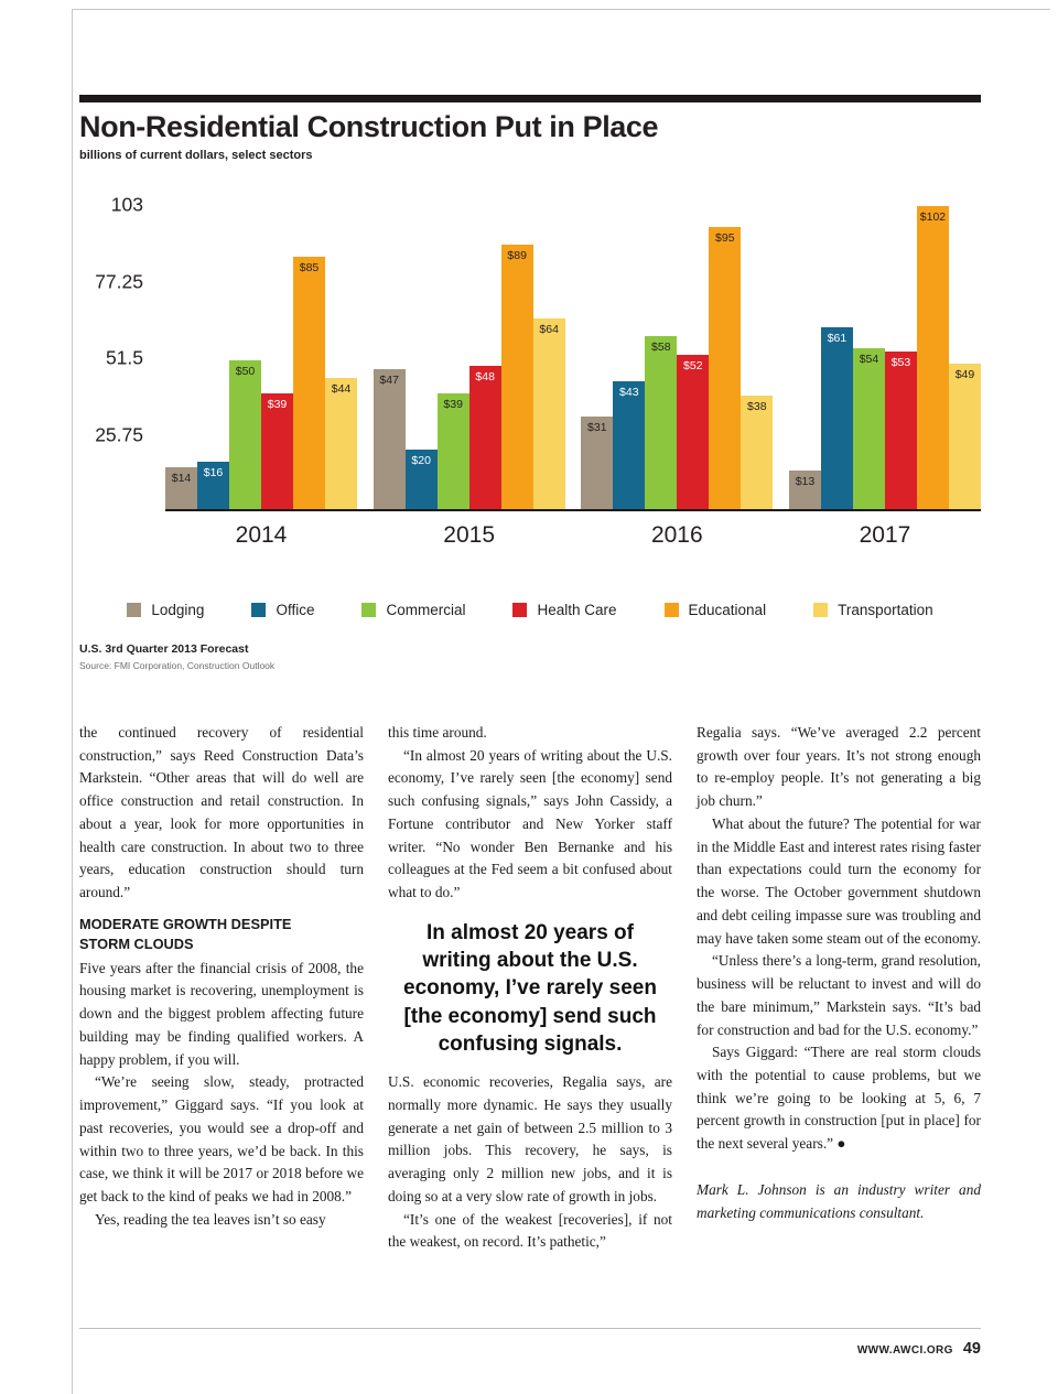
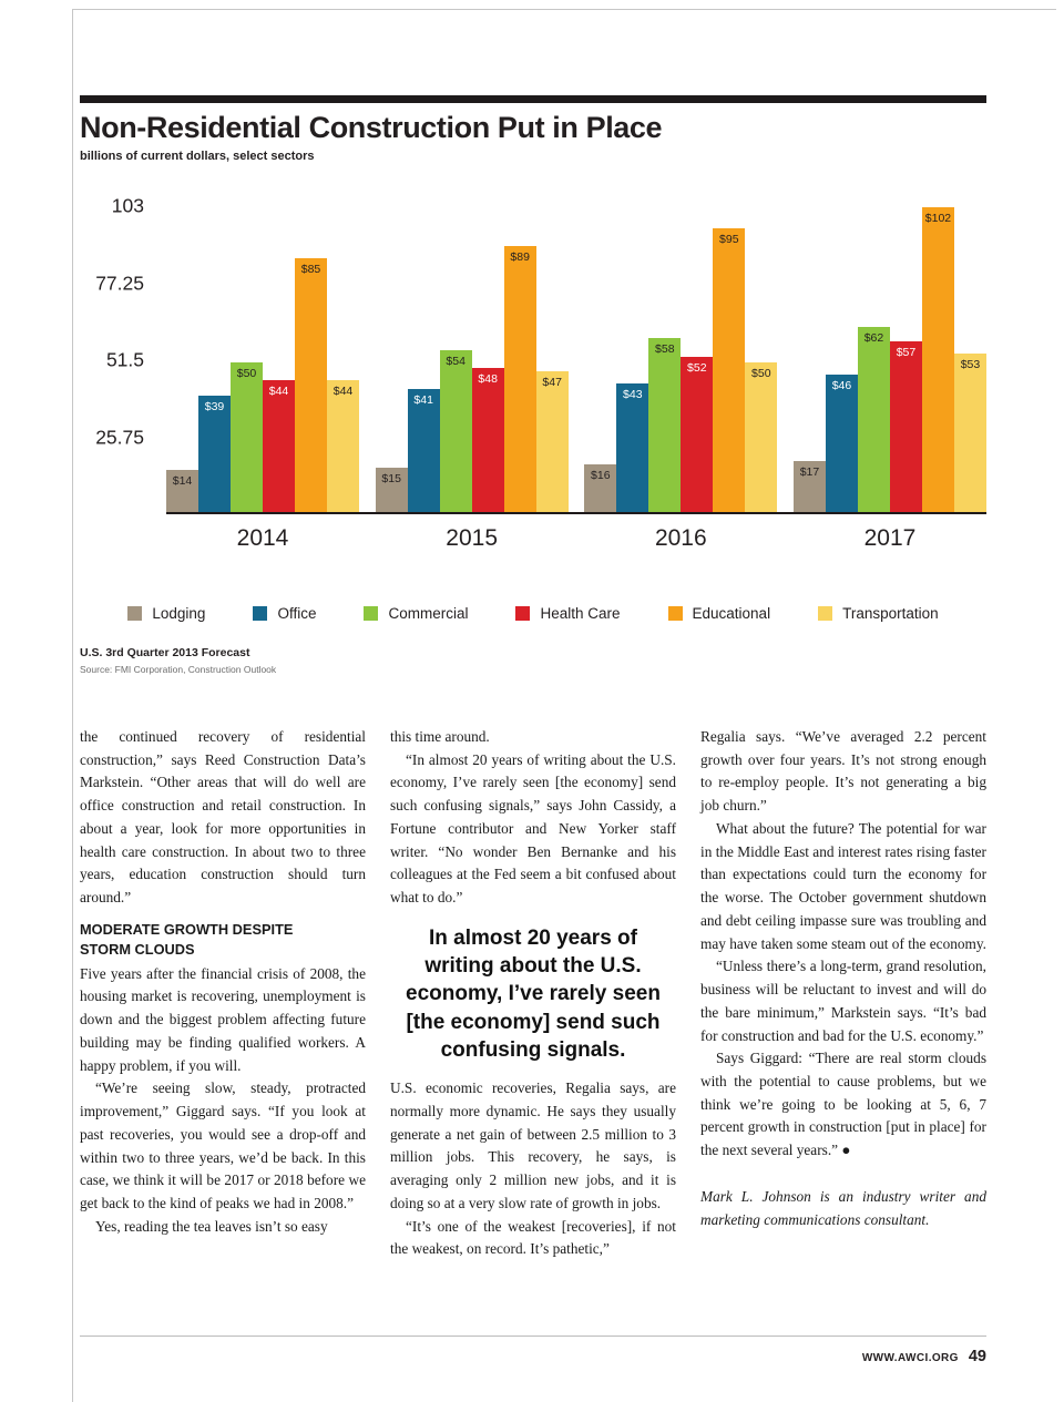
Office/2014: $16 -> $39
Health Care/2014: $39 -> $44
Lodging/2015: $47 -> $15
Office/2015: $20 -> $41
Commercial/2015: $39 -> $54
Transportation/2015: $64 -> $47
Lodging/2016: $31 -> $16
Transportation/2016: $38 -> $50
Lodging/2017: $13 -> $17
Office/2017: $61 -> $46
Commercial/2017: $54 -> $62
Health Care/2017: $53 -> $57
Transportation/2017: $49 -> $53
